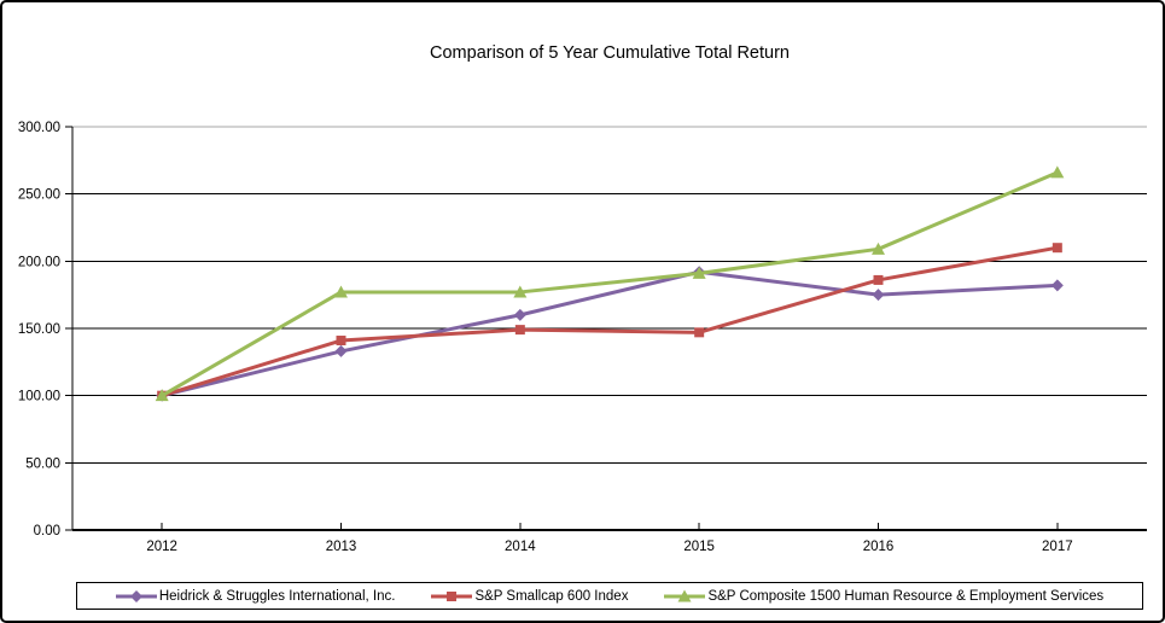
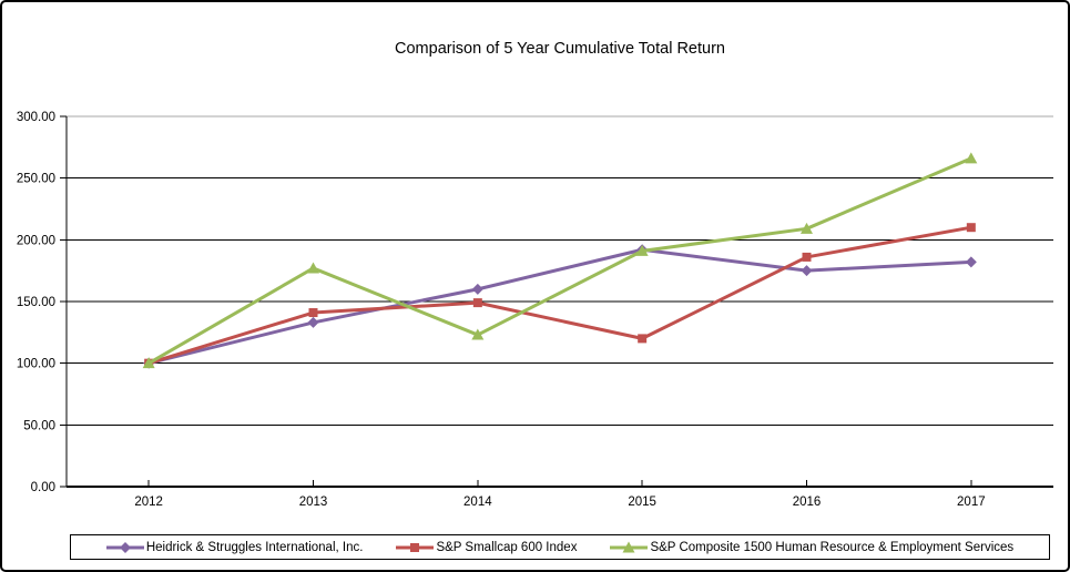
S&P Composite 1500 Human Resource & Employment Services/2014: 177 -> 123
S&P Smallcap 600 Index/2015: 147 -> 120
